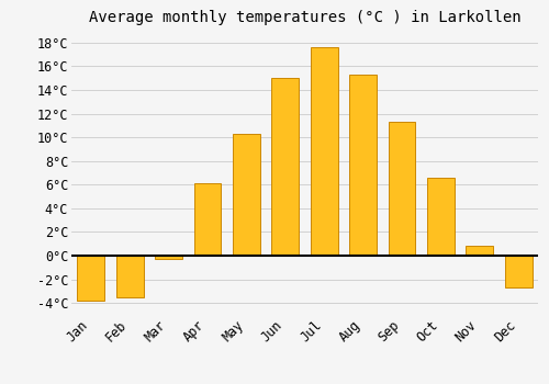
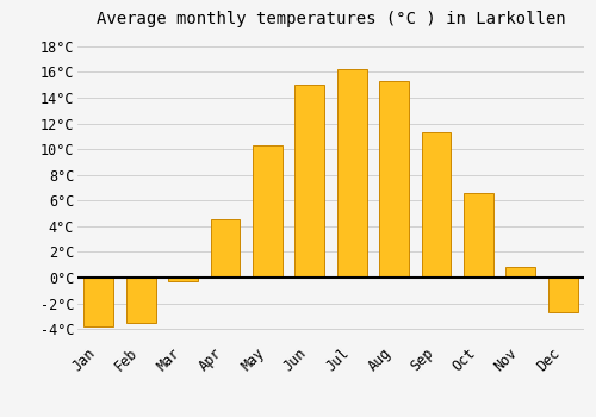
Apr: 6.1°C -> 4.5°C
Jul: 17.6°C -> 16.2°C
